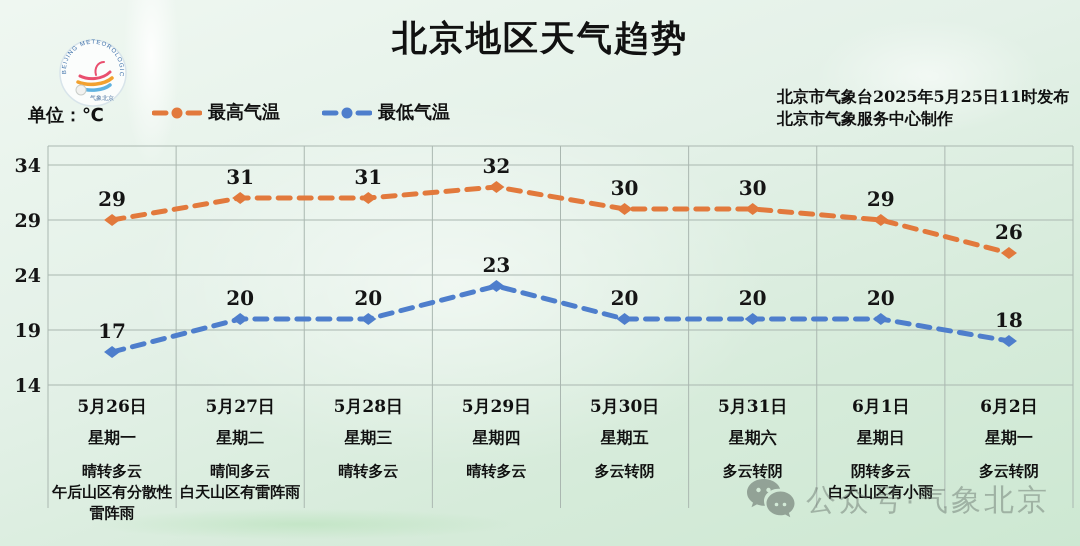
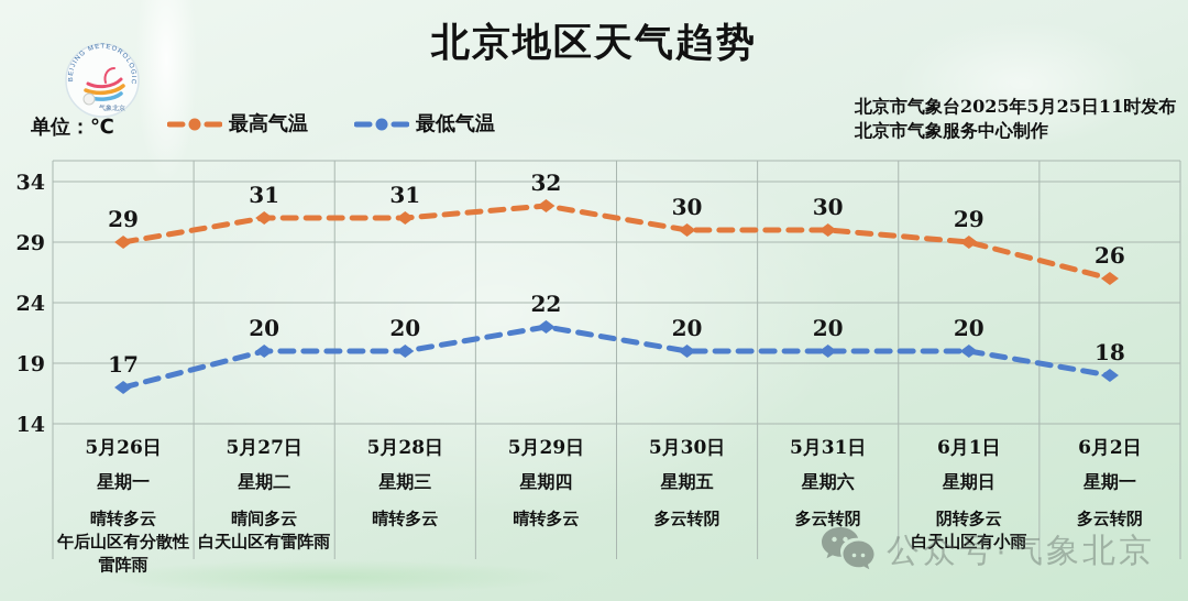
最低气温/5月29日: 23 -> 22
